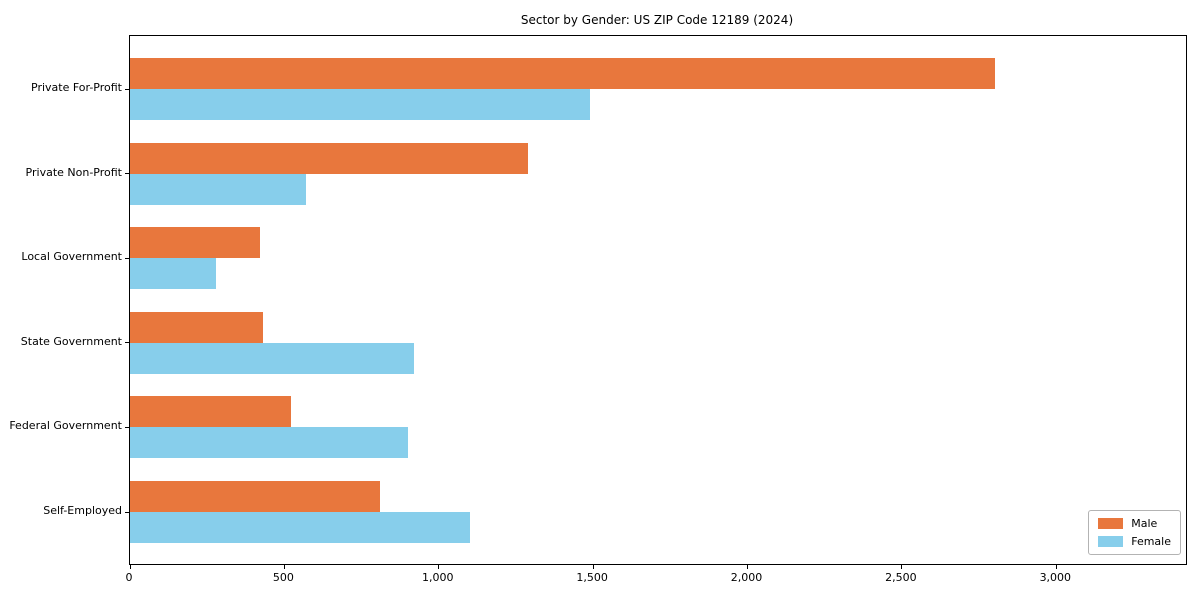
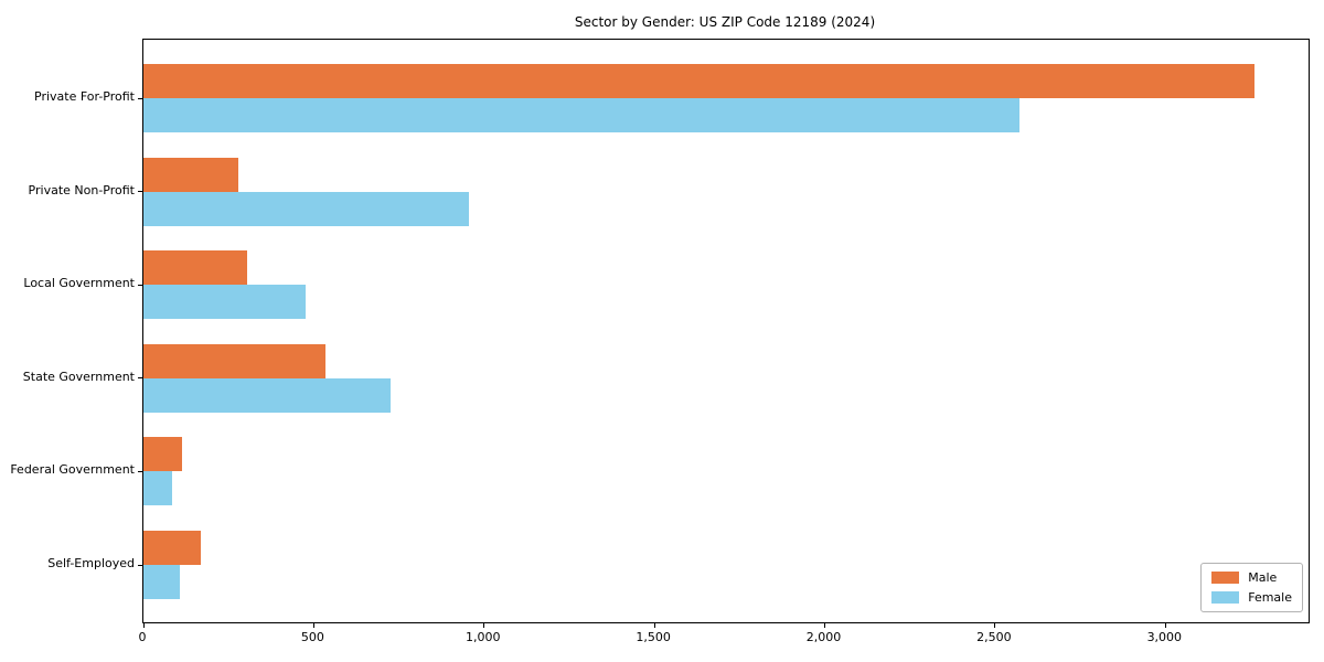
Male/Private For-Profit: 2800 -> 3260
Female/Private For-Profit: 1490 -> 2570
Male/Private Non-Profit: 1290 -> 280
Female/Private Non-Profit: 570 -> 950
Male/Local Government: 420 -> 300
Female/Local Government: 280 -> 480
Male/State Government: 430 -> 540
Female/State Government: 920 -> 720
Male/Federal Government: 520 -> 110
Female/Federal Government: 900 -> 80
Male/Self-Employed: 810 -> 170
Female/Self-Employed: 1100 -> 110
